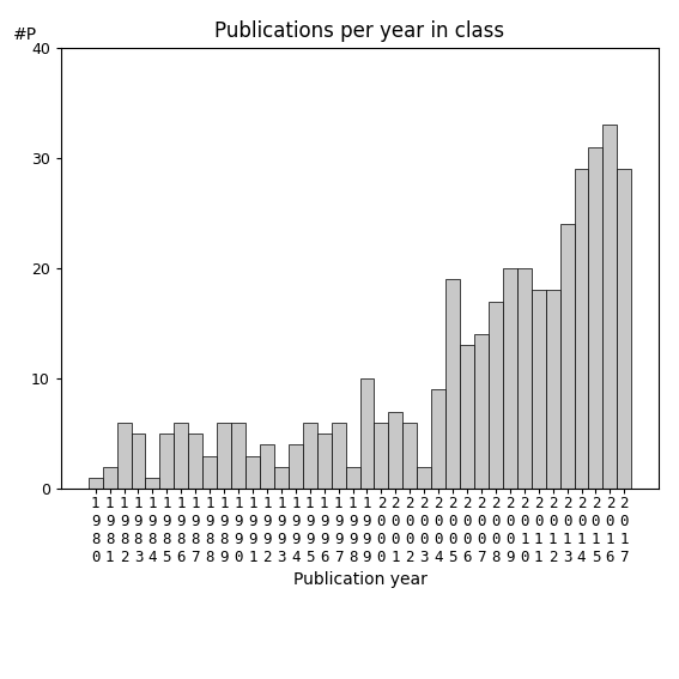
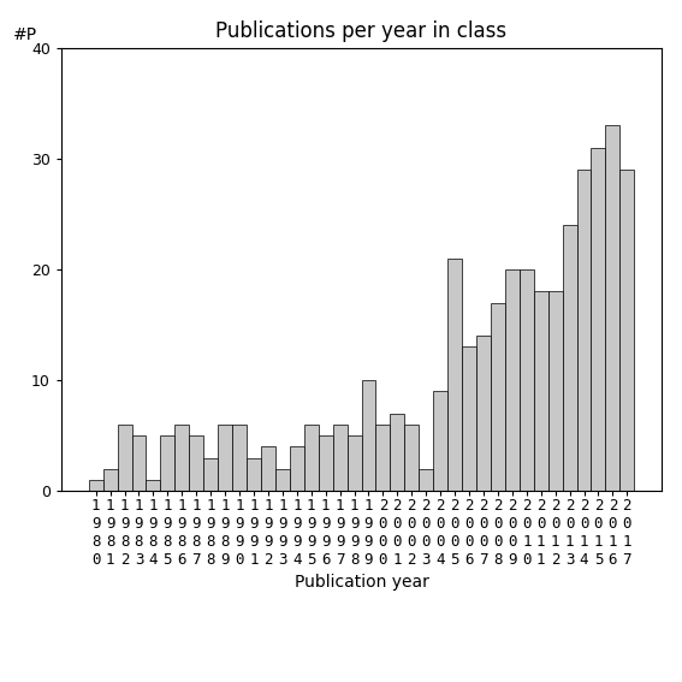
1 9 9 8: 2 -> 5
2 0 0 5: 19 -> 21
